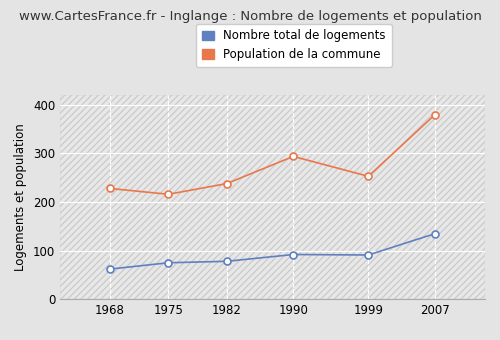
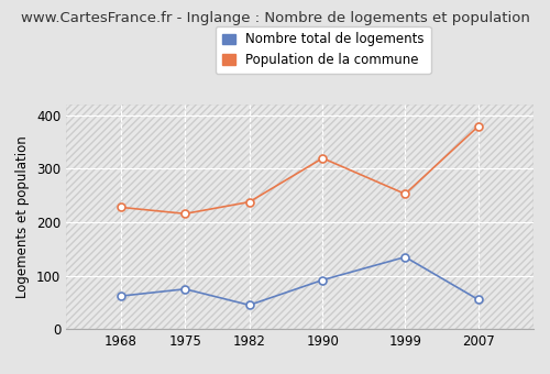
Nombre total de logements/1982: 78 -> 45
Population de la commune/1990: 294 -> 320
Nombre total de logements/1999: 91 -> 135
Nombre total de logements/2007: 135 -> 55
